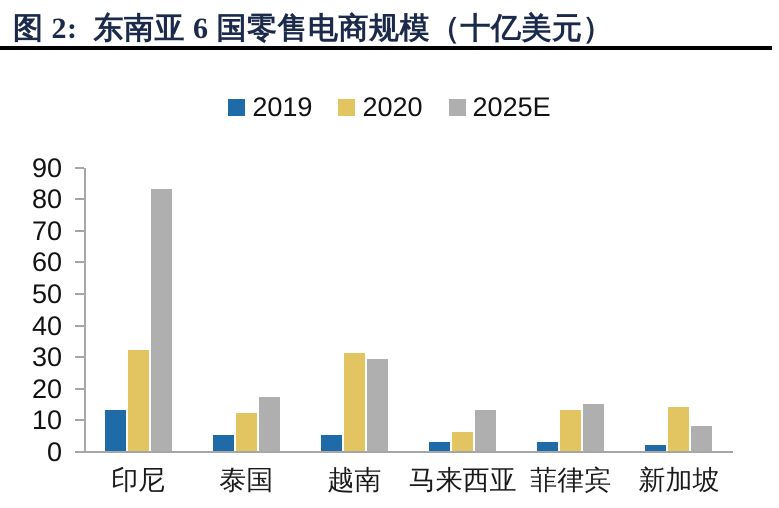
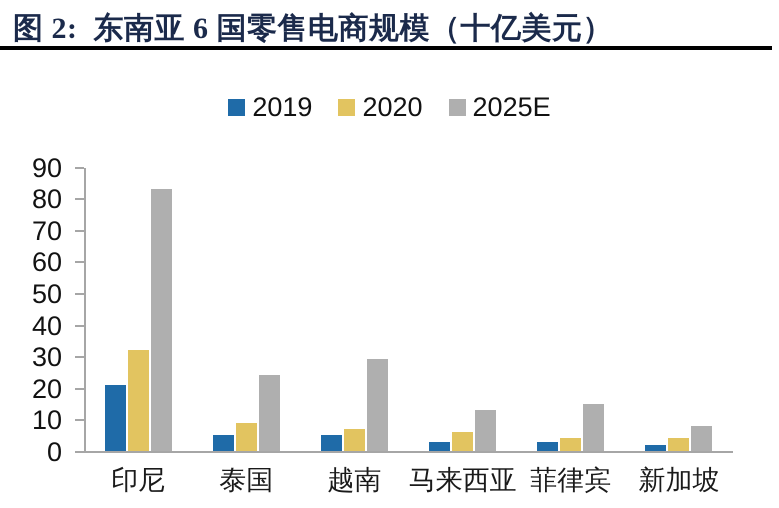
2019/印尼: 13 -> 21
2020/泰国: 12 -> 9
2025E/泰国: 17 -> 24
2020/越南: 31 -> 7
2020/菲律宾: 13 -> 4
2020/新加坡: 14 -> 4
